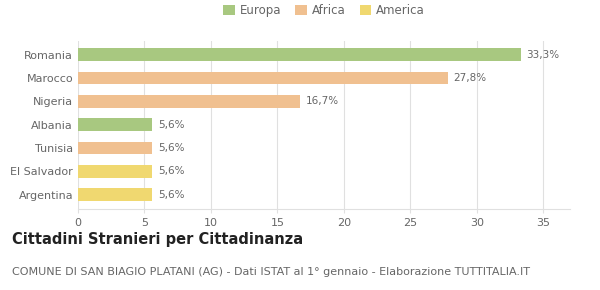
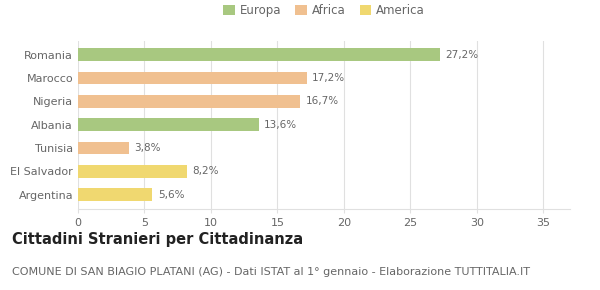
Romania: 33,3% -> 27,2%
Marocco: 27,8% -> 17,2%
Albania: 5,6% -> 13,6%
Tunisia: 5,6% -> 3,8%
El Salvador: 5,6% -> 8,2%
